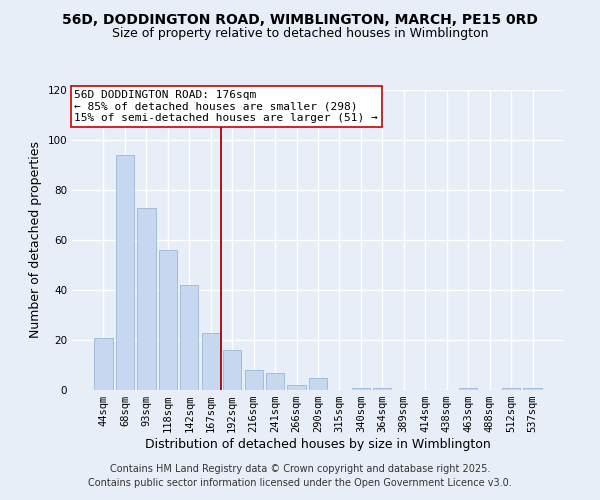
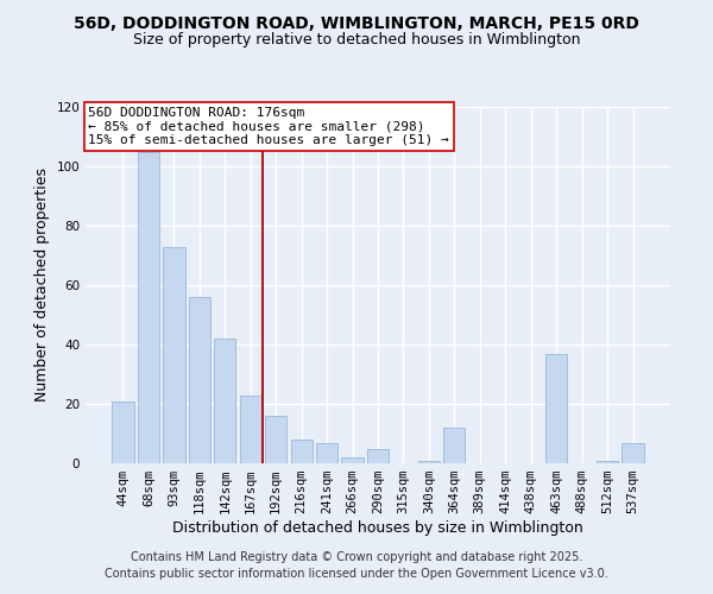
68sqm: 94 -> 105
364sqm: 1 -> 12
463sqm: 1 -> 37
537sqm: 1 -> 7
